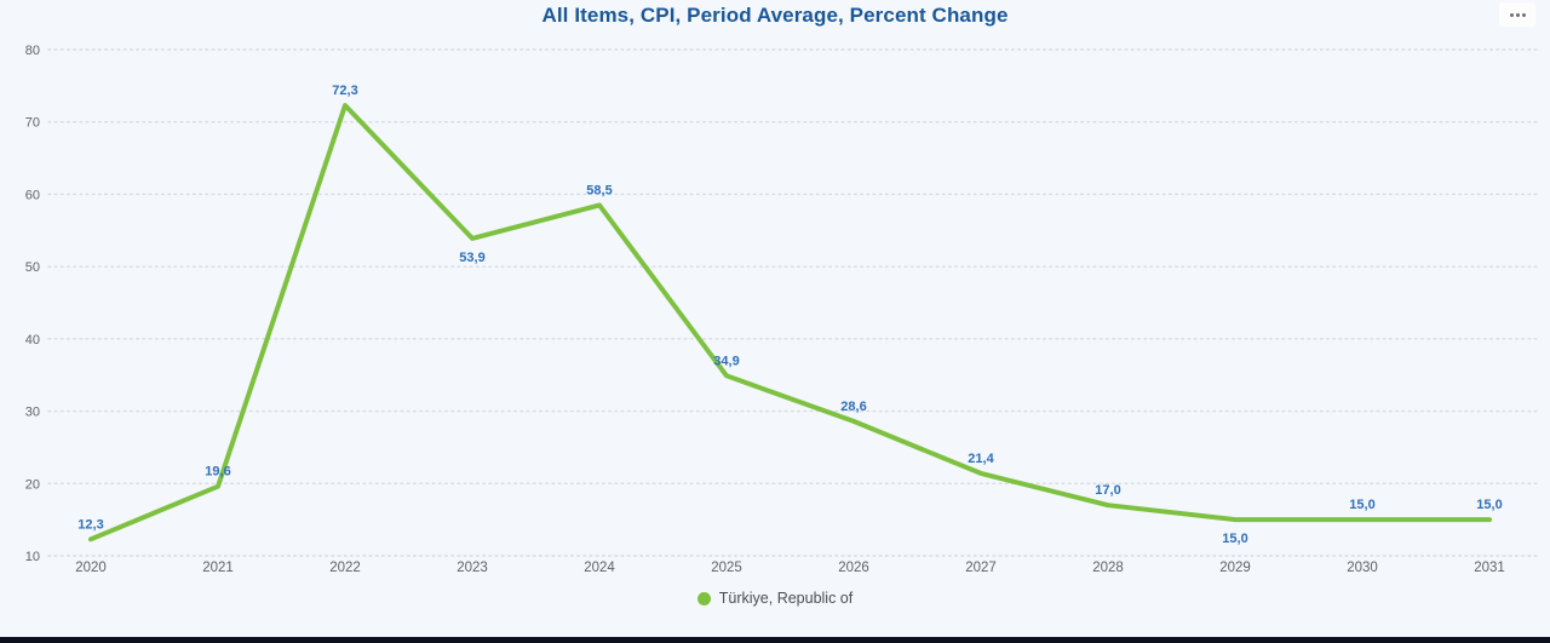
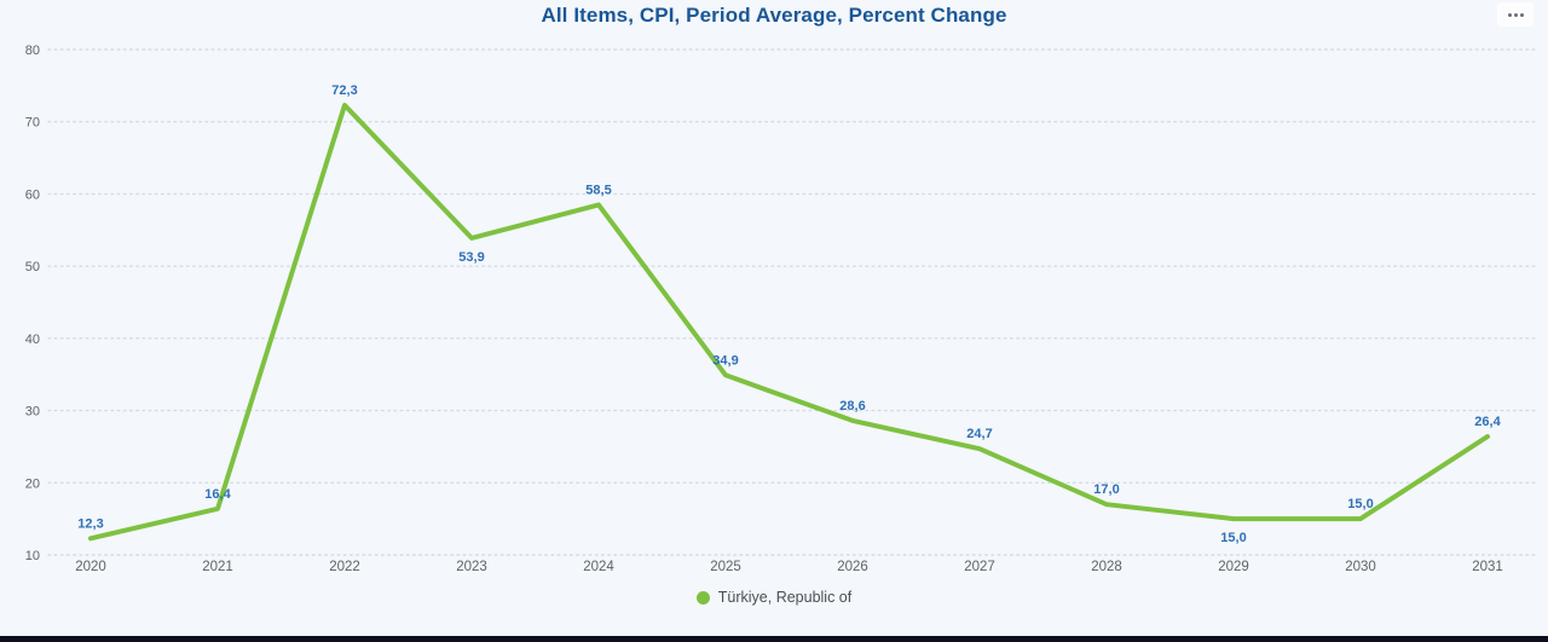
2021: 19,6 -> 16,4
2027: 21,4 -> 24,7
2031: 15,0 -> 26,4
